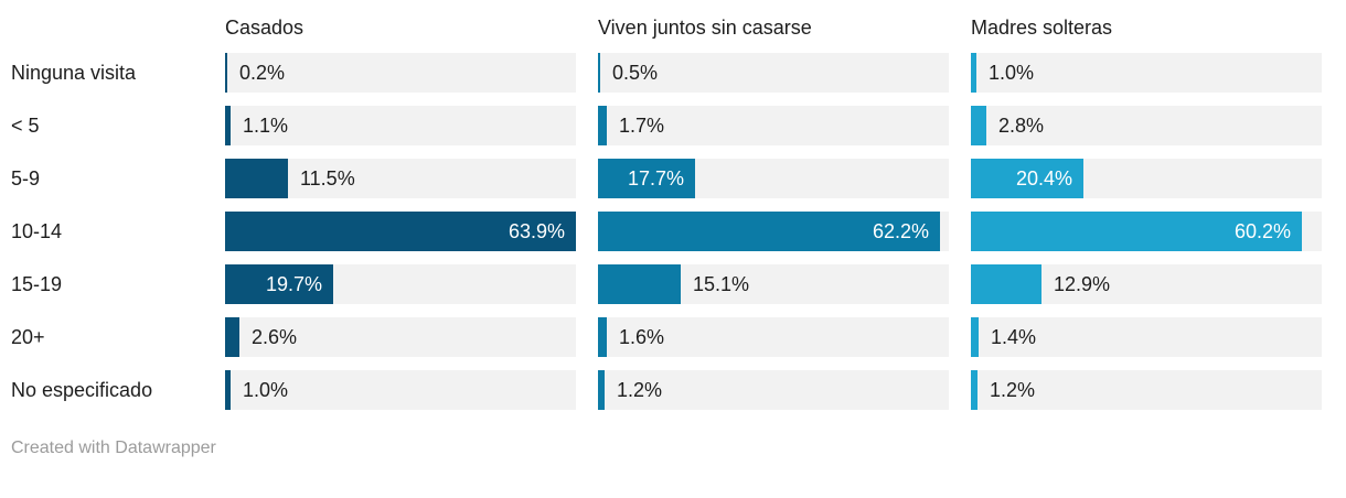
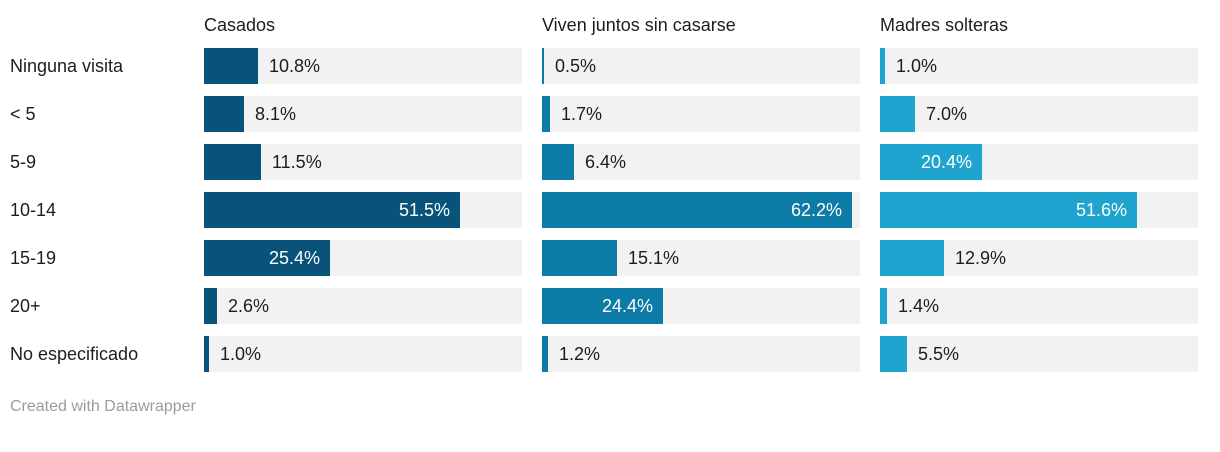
Casados/Ninguna visita: 0.2% -> 10.8%
Casados/< 5: 1.1% -> 8.1%
Madres solteras/< 5: 2.8% -> 7.0%
Viven juntos sin casarse/5-9: 17.7% -> 6.4%
Casados/10-14: 63.9% -> 51.5%
Madres solteras/10-14: 60.2% -> 51.6%
Casados/15-19: 19.7% -> 25.4%
Viven juntos sin casarse/20+: 1.6% -> 24.4%
Madres solteras/No especificado: 1.2% -> 5.5%
